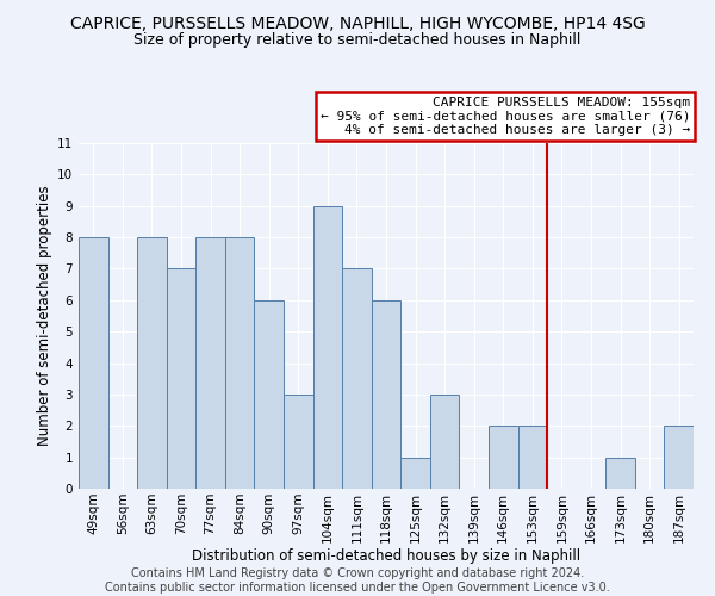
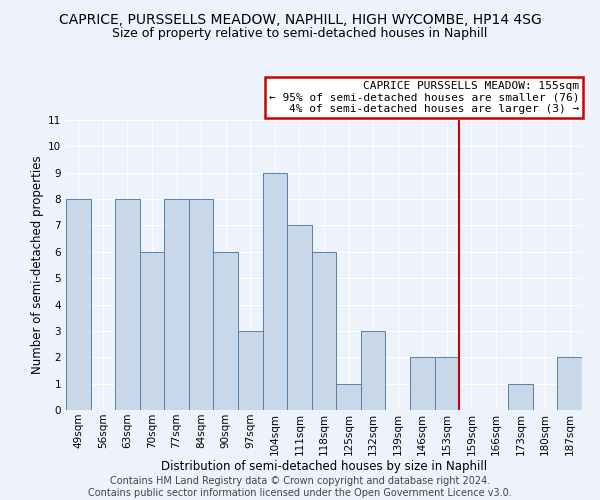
70sqm: 7 -> 6
